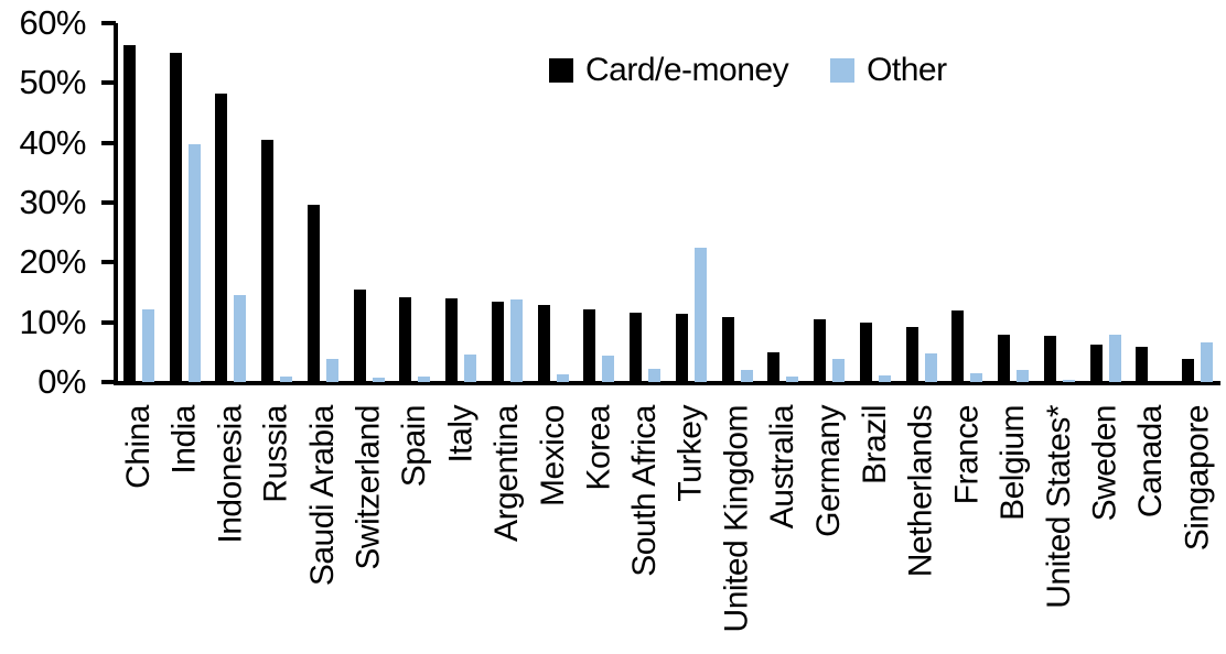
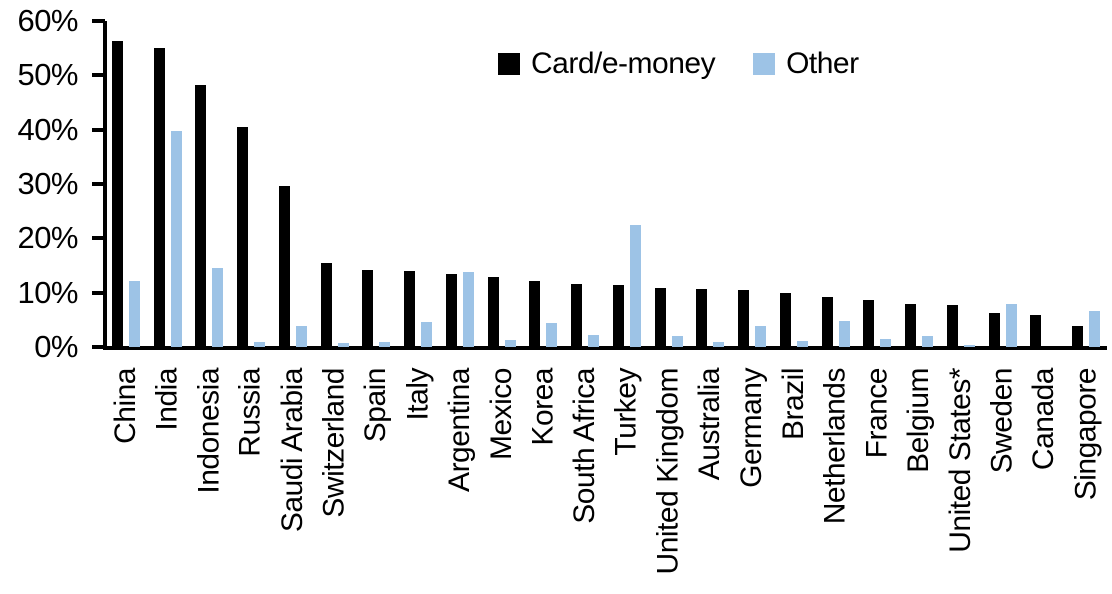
Card/e-money/Australia: 5% -> 11%
Card/e-money/France: 12% -> 9%
